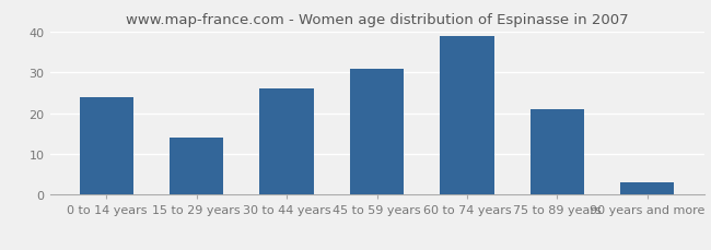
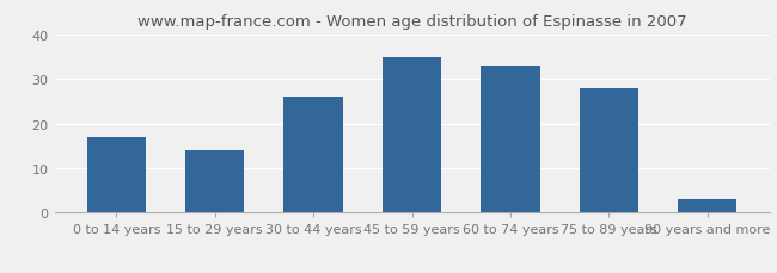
0 to 14 years: 24 -> 17
45 to 59 years: 31 -> 35
60 to 74 years: 39 -> 33
75 to 89 years: 21 -> 28
